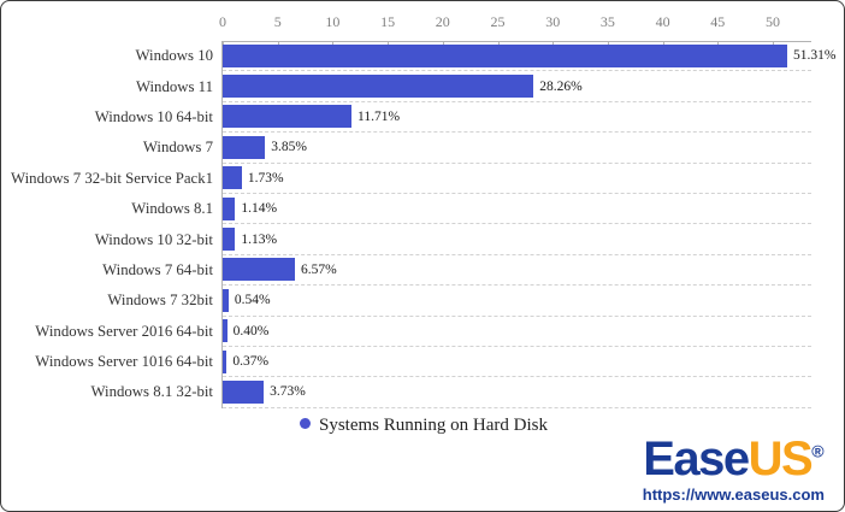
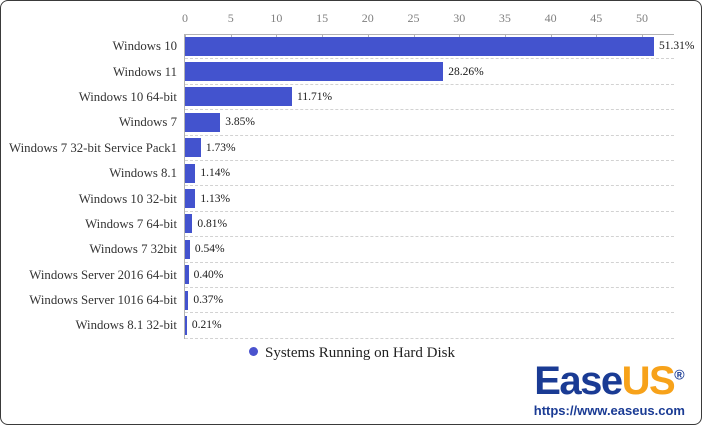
Windows 7 64-bit: 6.57% -> 0.81%
Windows 8.1 32-bit: 3.73% -> 0.21%
